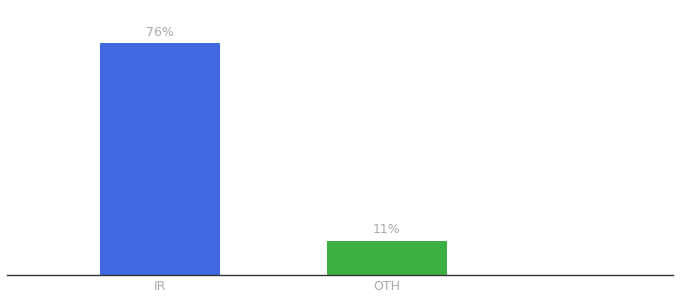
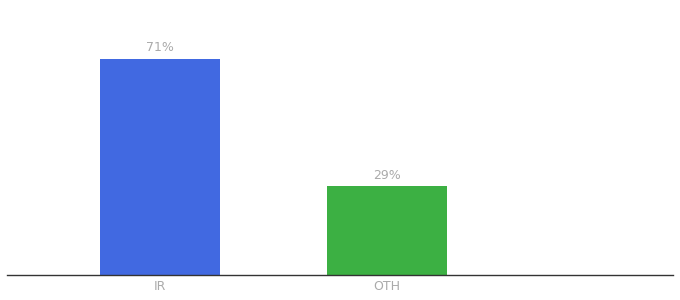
IR: 76% -> 71%
OTH: 11% -> 29%
